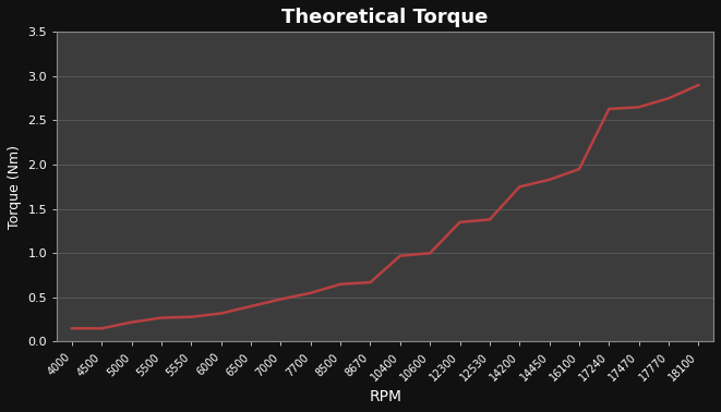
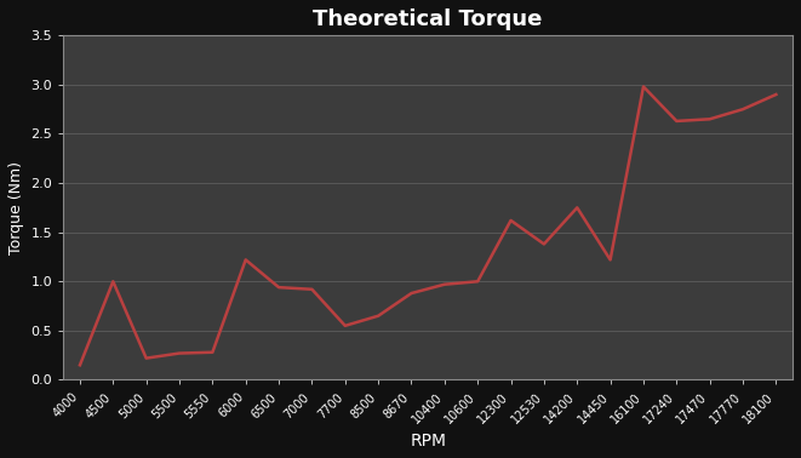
4500: 0.15 -> 1.00
6000: 0.32 -> 1.22
6500: 0.40 -> 0.94
7000: 0.48 -> 0.92
8670: 0.67 -> 0.88
12300: 1.35 -> 1.62
14450: 1.83 -> 1.22
16100: 1.95 -> 2.98
